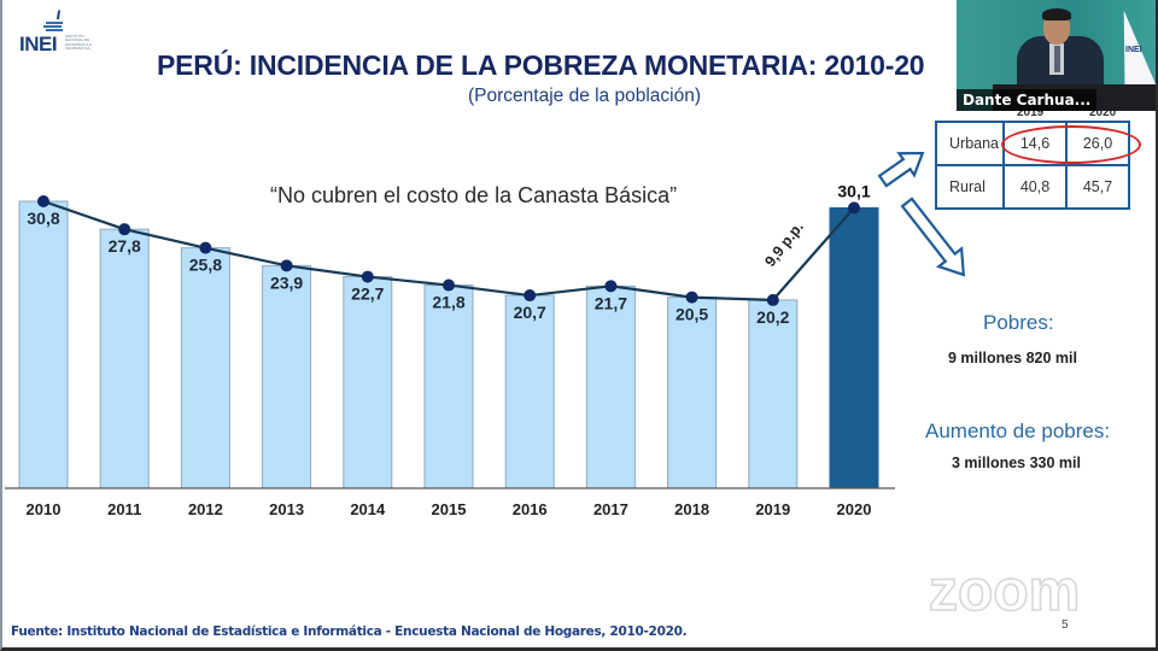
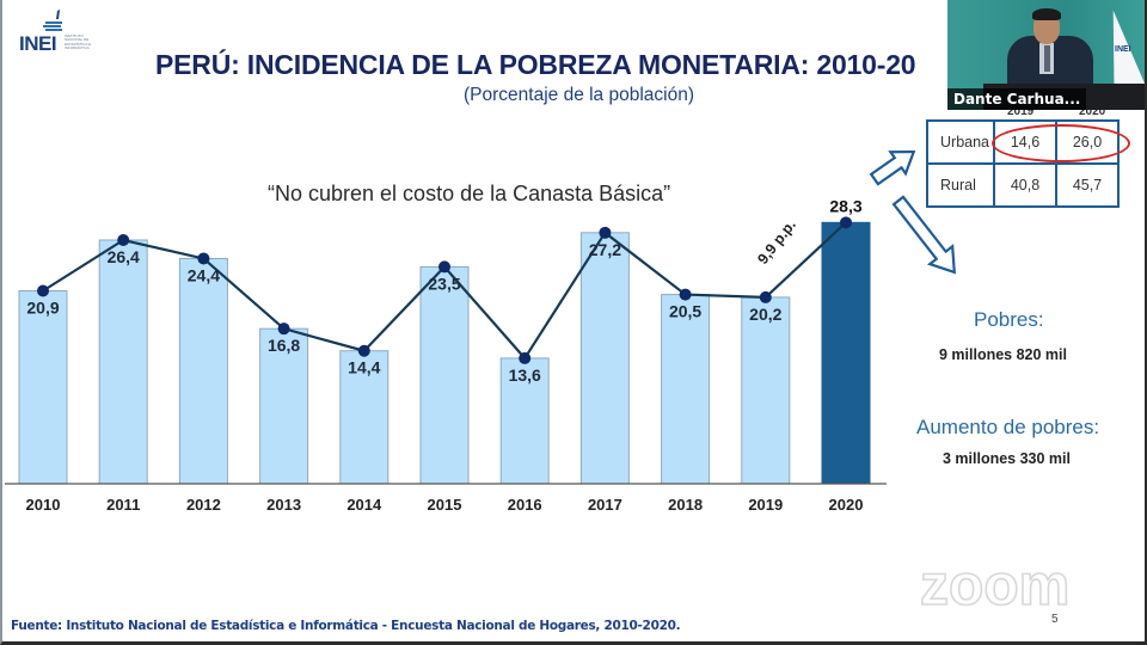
2010: 30,8 -> 20,9
2011: 27,8 -> 26,4
2012: 25,8 -> 24,4
2013: 23,9 -> 16,8
2014: 22,7 -> 14,4
2015: 21,8 -> 23,5
2016: 20,7 -> 13,6
2017: 21,7 -> 27,2
2020: 30,1 -> 28,3
